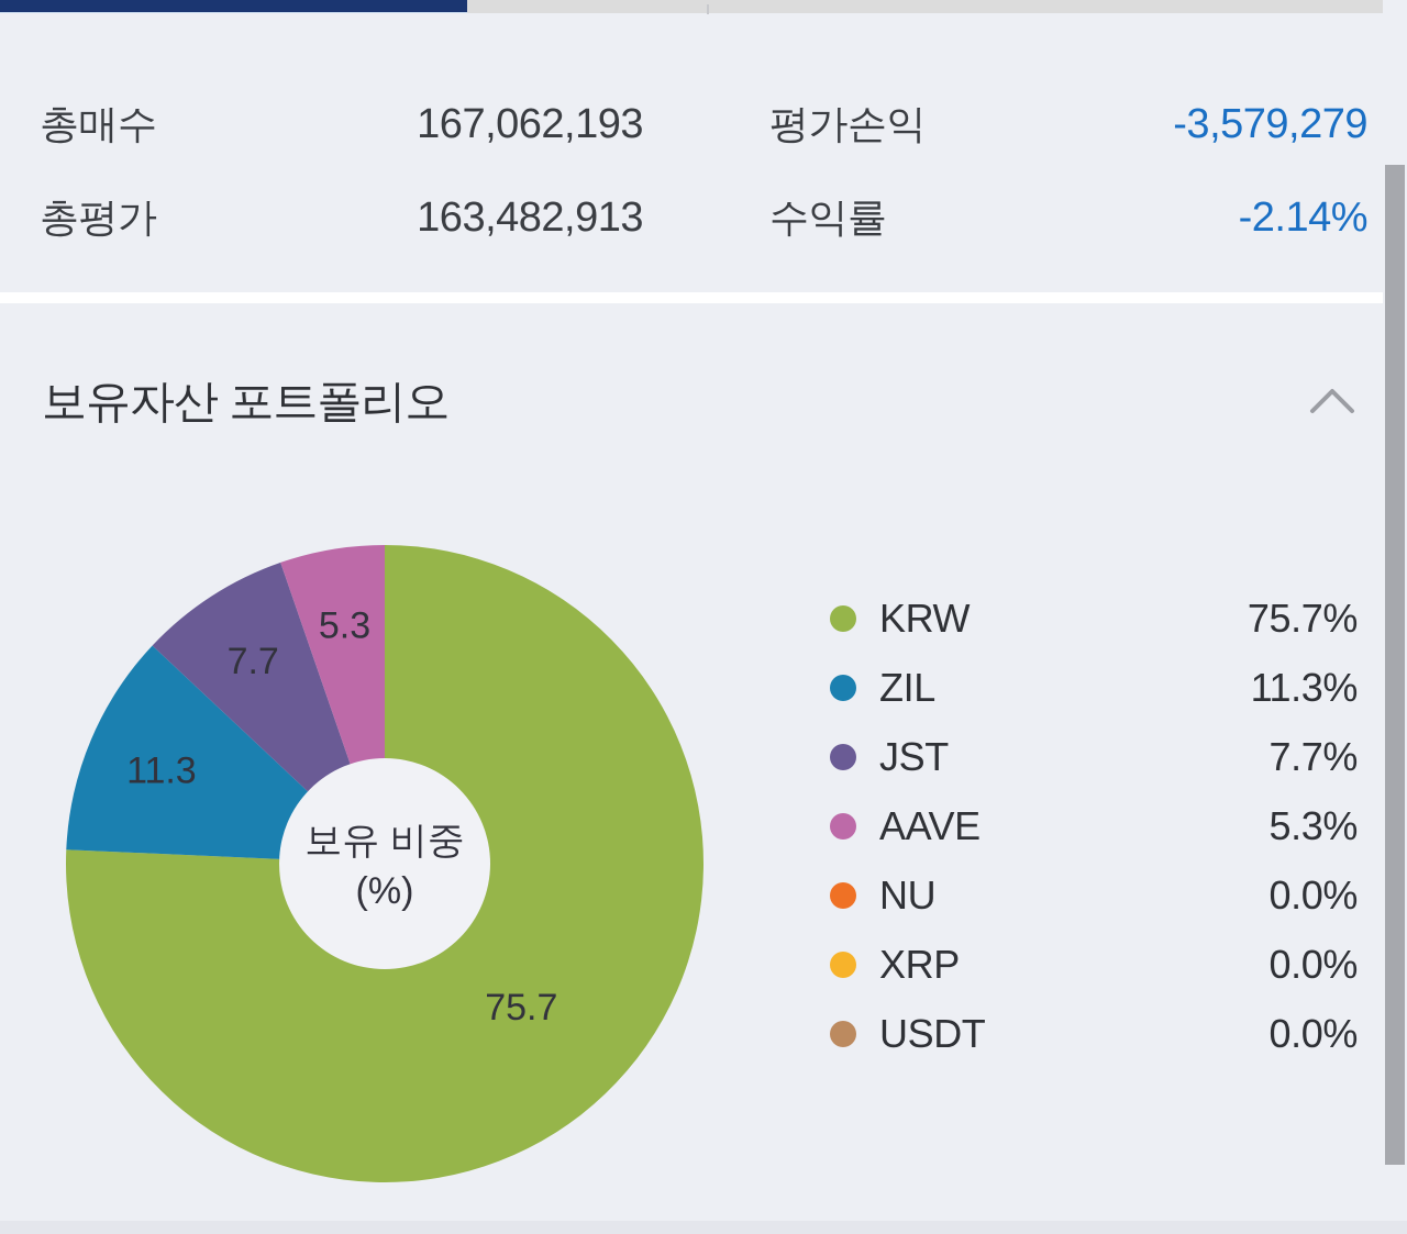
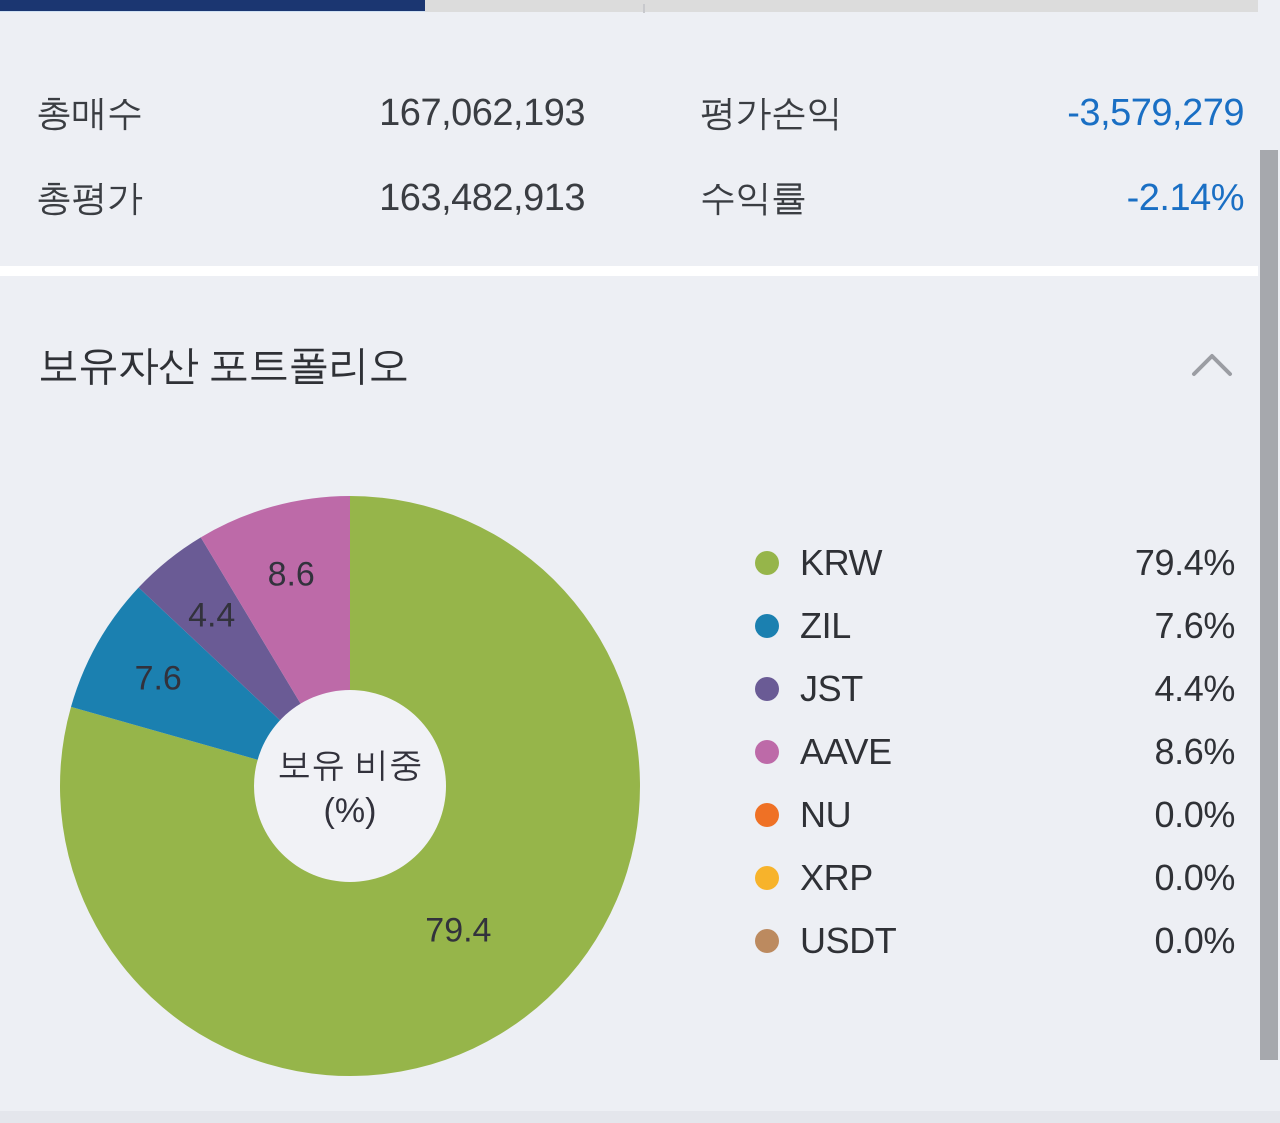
KRW: 75.7% -> 79.4%
ZIL: 11.3% -> 7.6%
JST: 7.7% -> 4.4%
AAVE: 5.3% -> 8.6%
